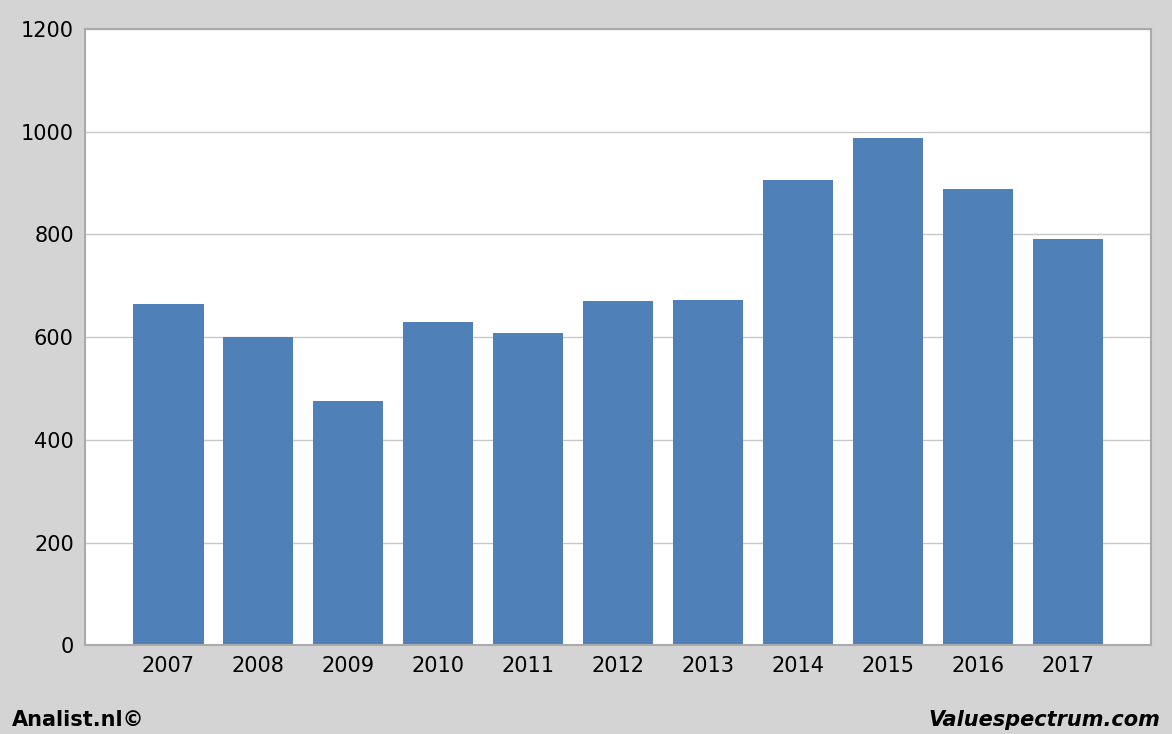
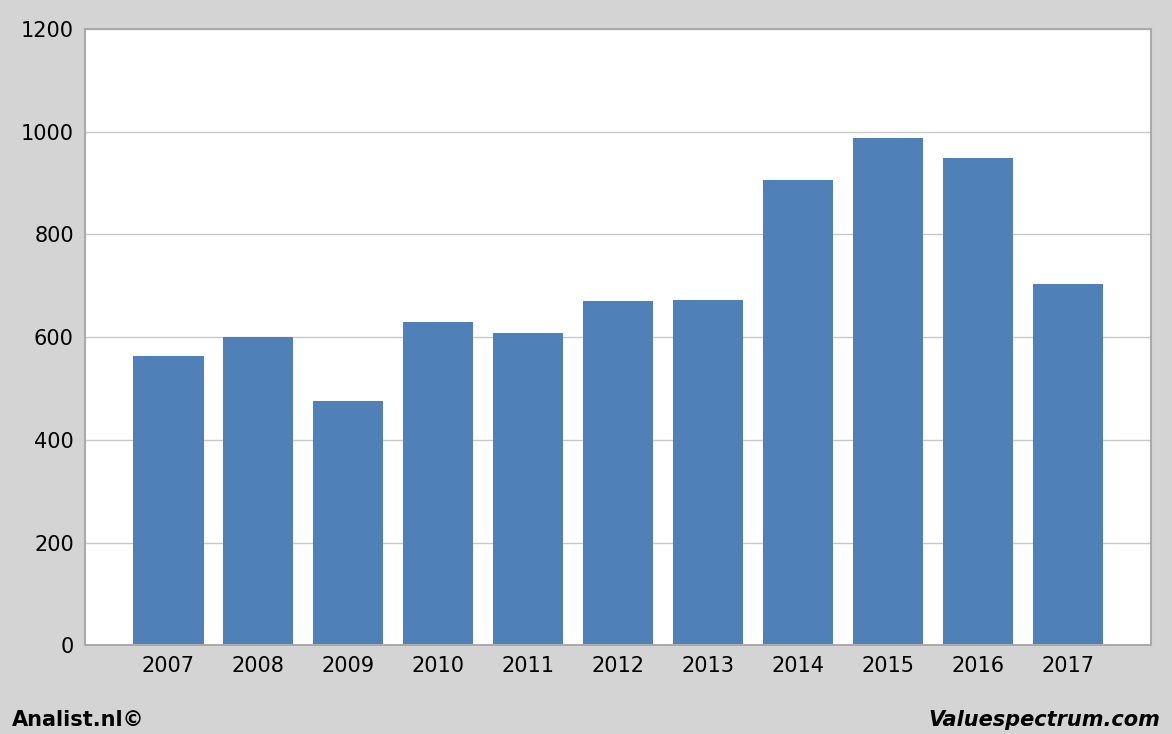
2007: 665 -> 564
2016: 888 -> 948
2017: 790 -> 704
